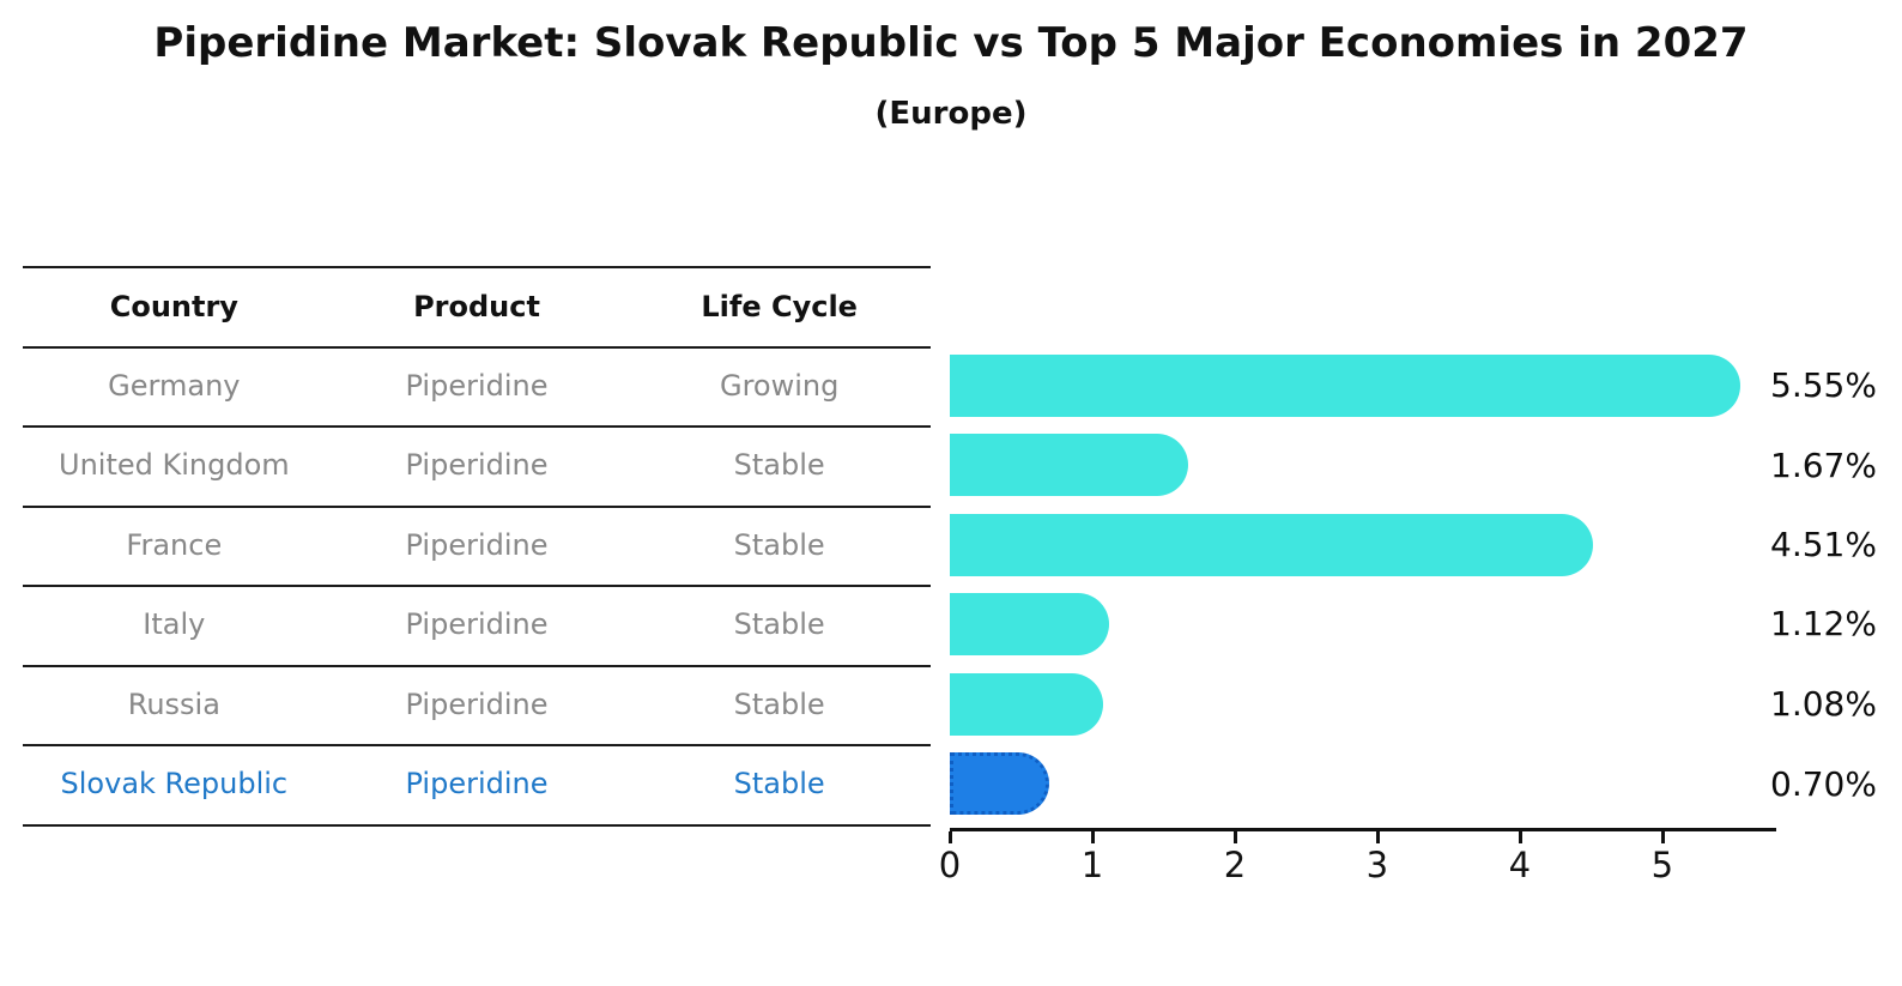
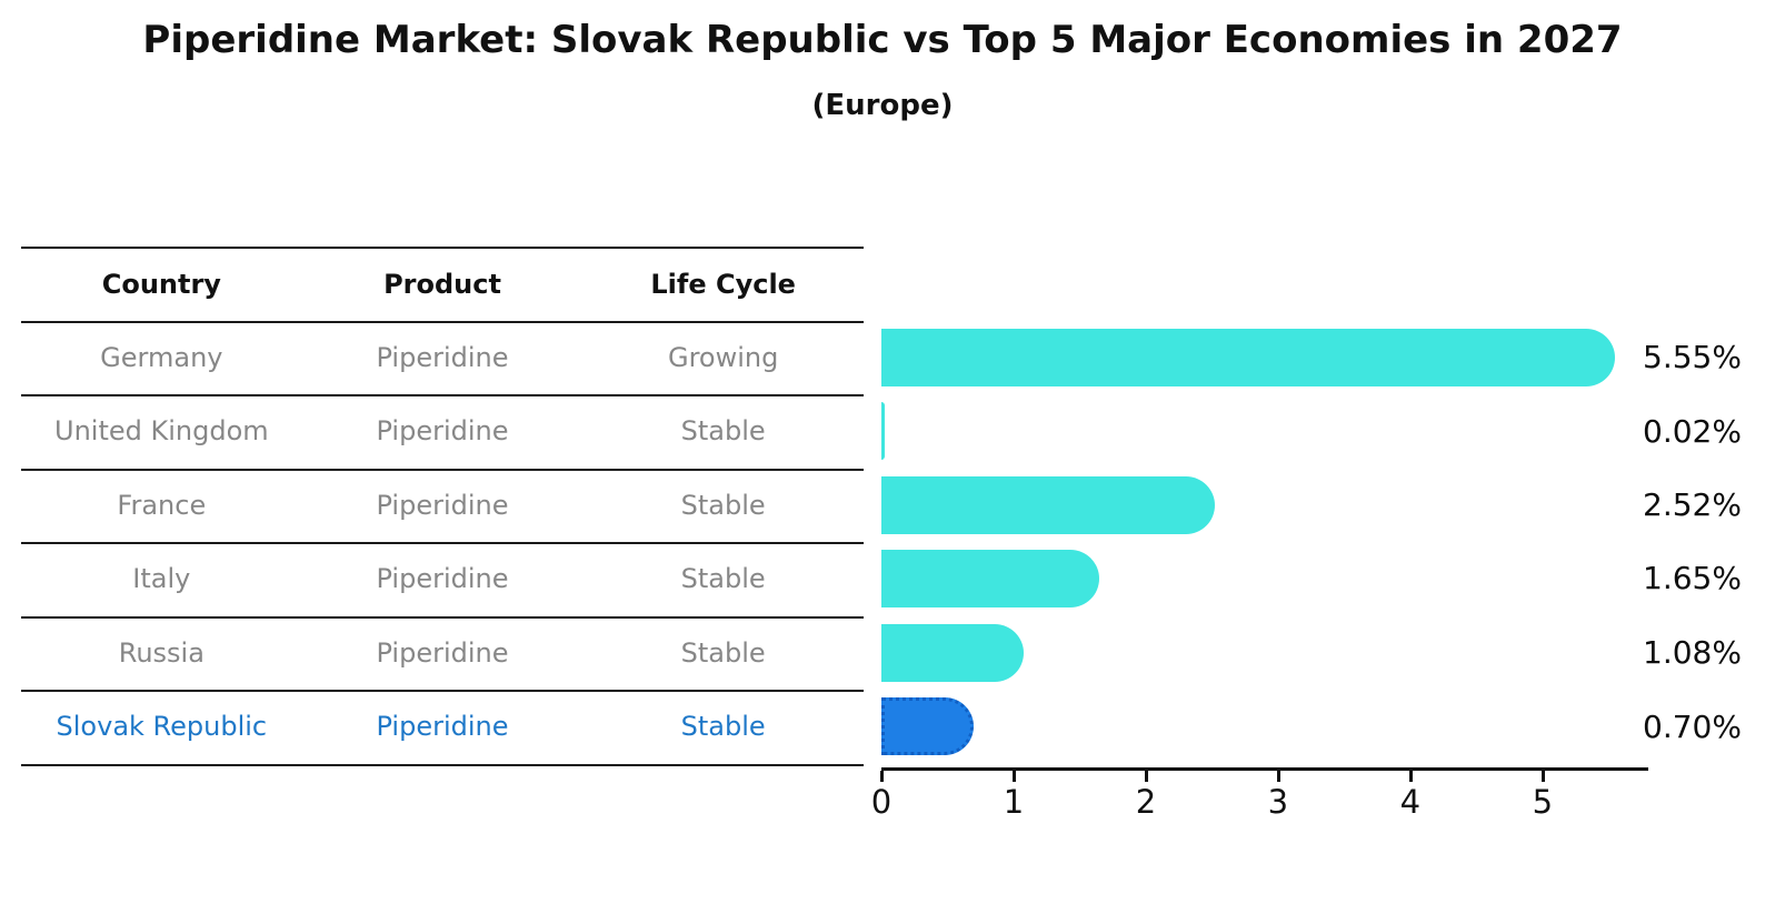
United Kingdom: 1.67% -> 0.02%
France: 4.51% -> 2.52%
Italy: 1.12% -> 1.65%
